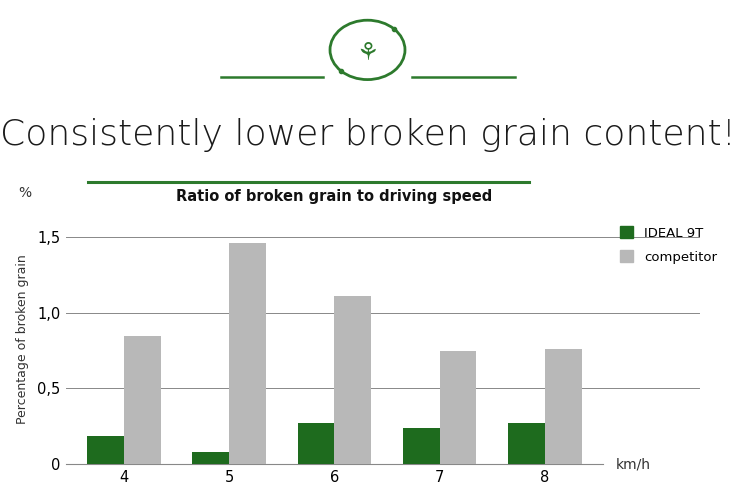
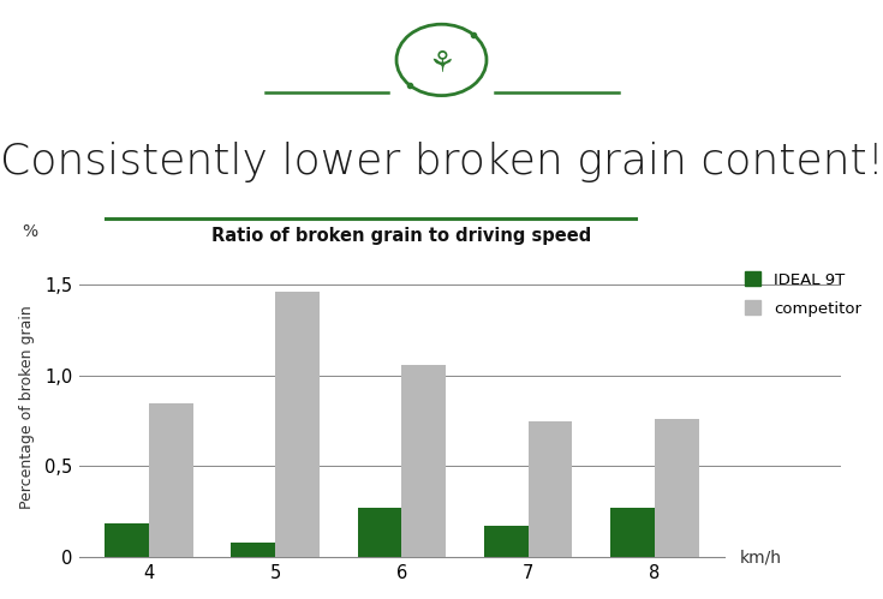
competitor/6: 1,11 -> 1,06
IDEAL 9T/7: 0,24 -> 0,17
